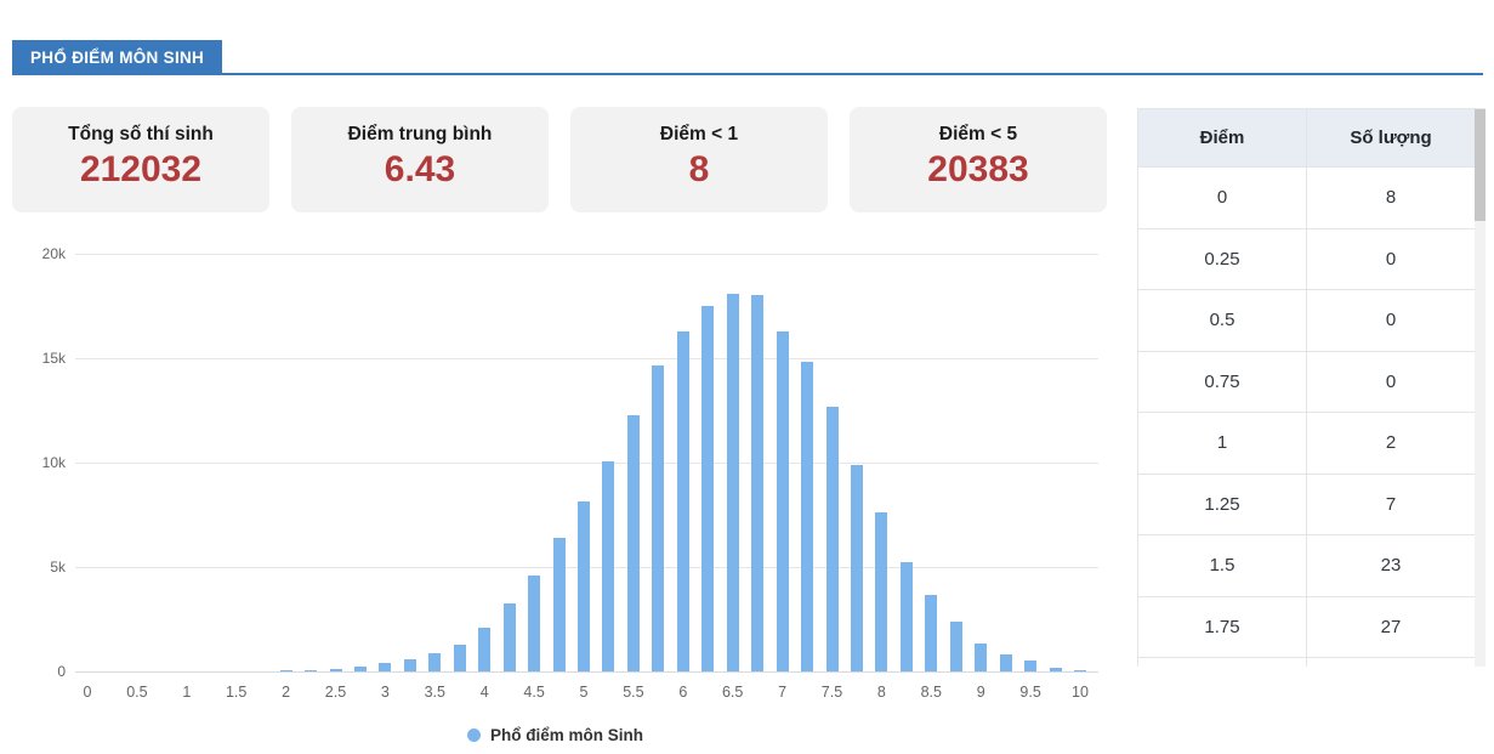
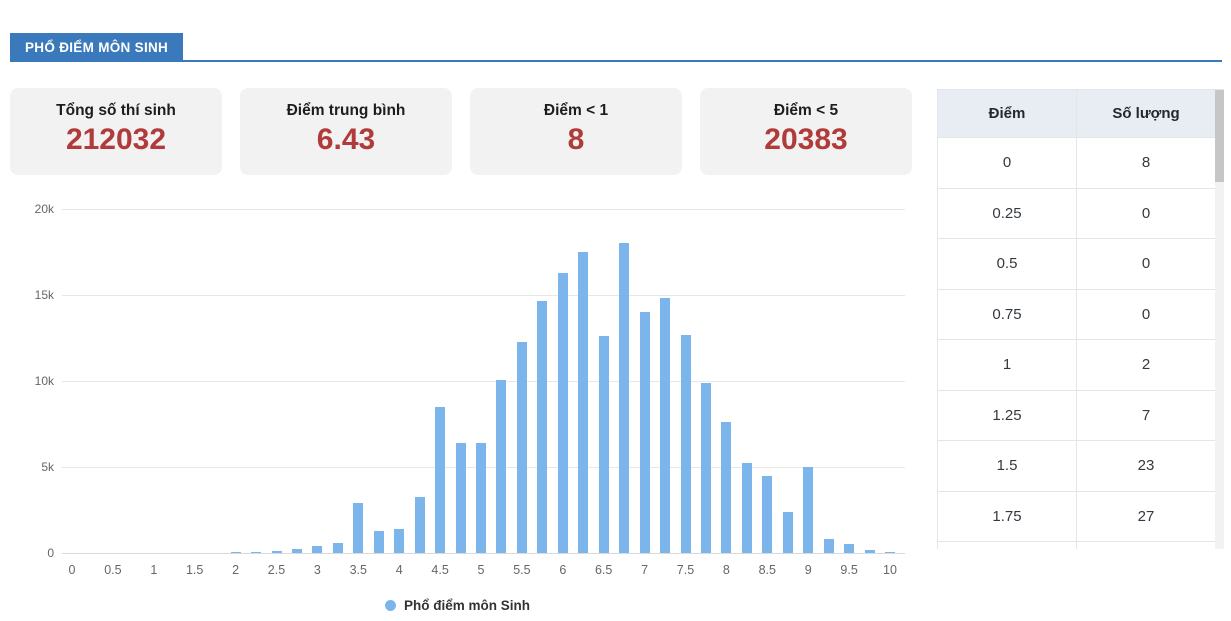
3.5: 0.9k -> 2.9k
4: 2.1k -> 1.4k
4.5: 4.6k -> 8.5k
5: 8.2k -> 6.4k
6.5: 18.1k -> 12.6k
7: 16.3k -> 14.0k
8.5: 3.6k -> 4.5k
9: 1.4k -> 5.0k
